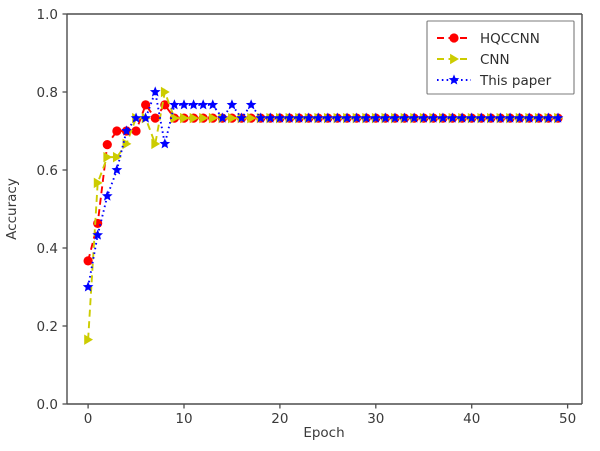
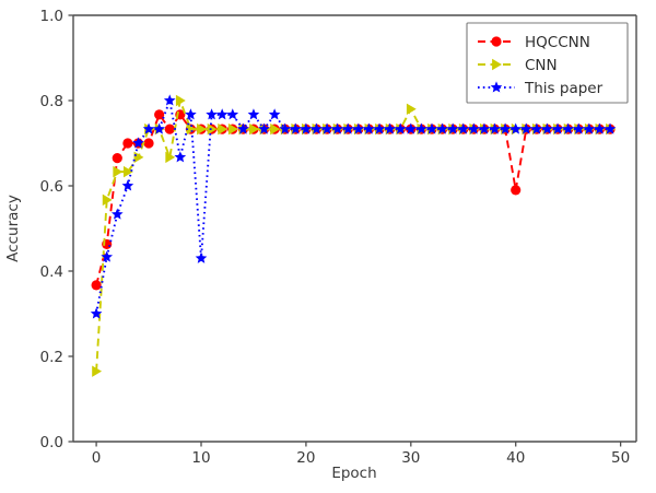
This paper/10: 0.77 -> 0.43
CNN/30: 0.73 -> 0.78
HQCCNN/40: 0.73 -> 0.59
